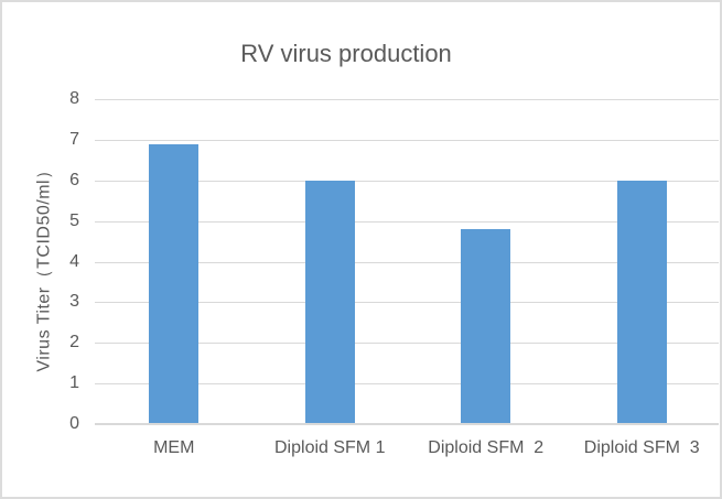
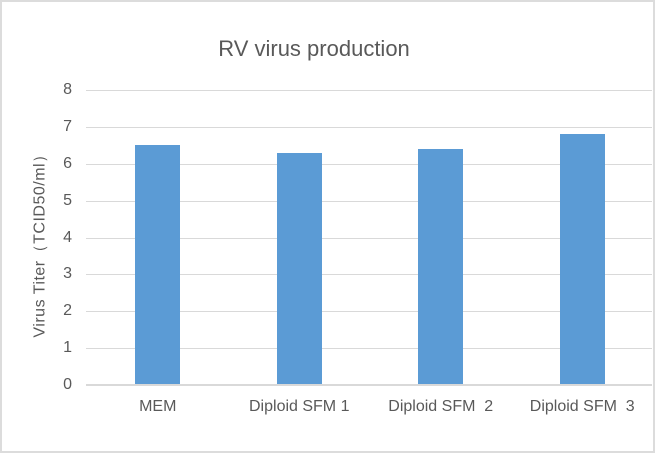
MEM: 6.9 -> 6.5
Diploid SFM 1: 6.0 -> 6.3
Diploid SFM 2: 4.8 -> 6.4
Diploid SFM 3: 6.0 -> 6.8
